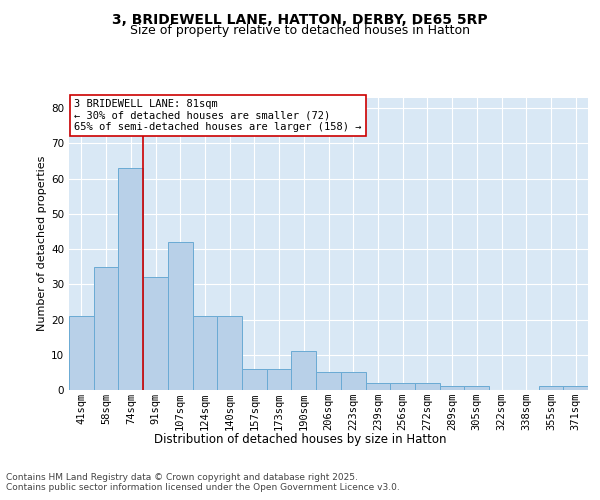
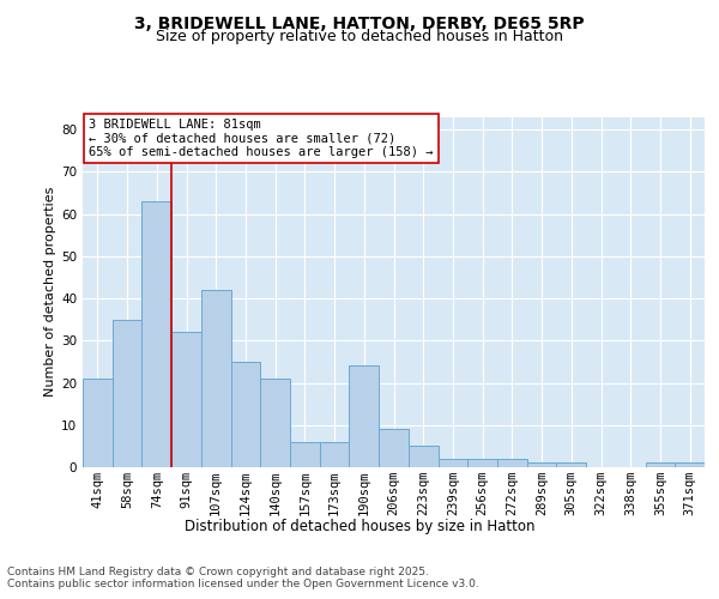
124sqm: 21 -> 25
190sqm: 11 -> 24
206sqm: 5 -> 9
